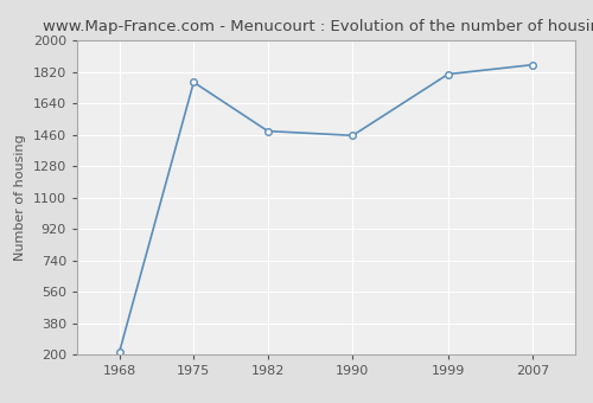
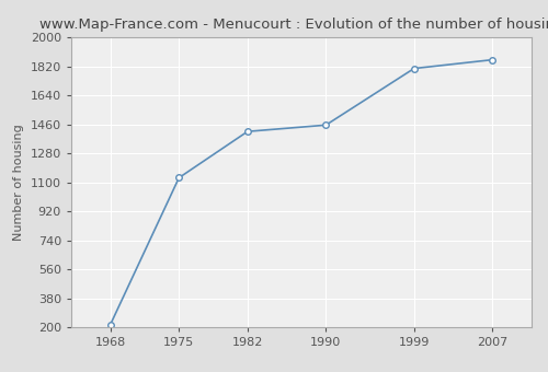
1975: 1760 -> 1130
1982: 1480 -> 1420
